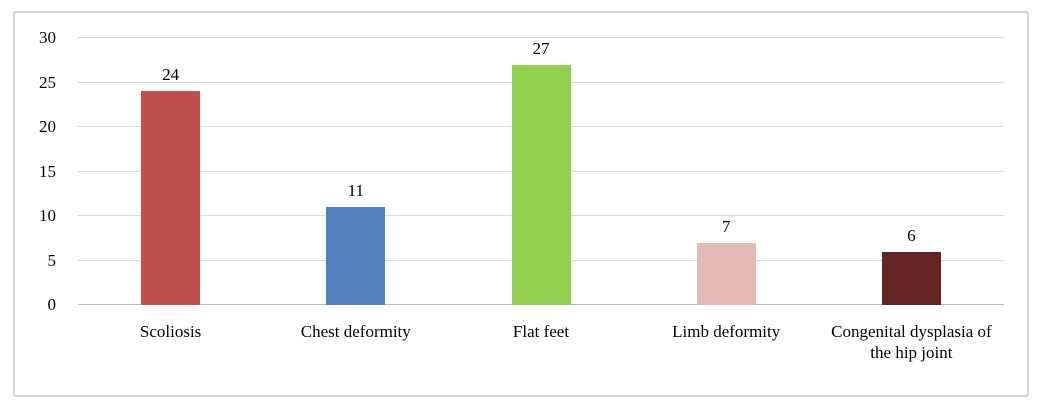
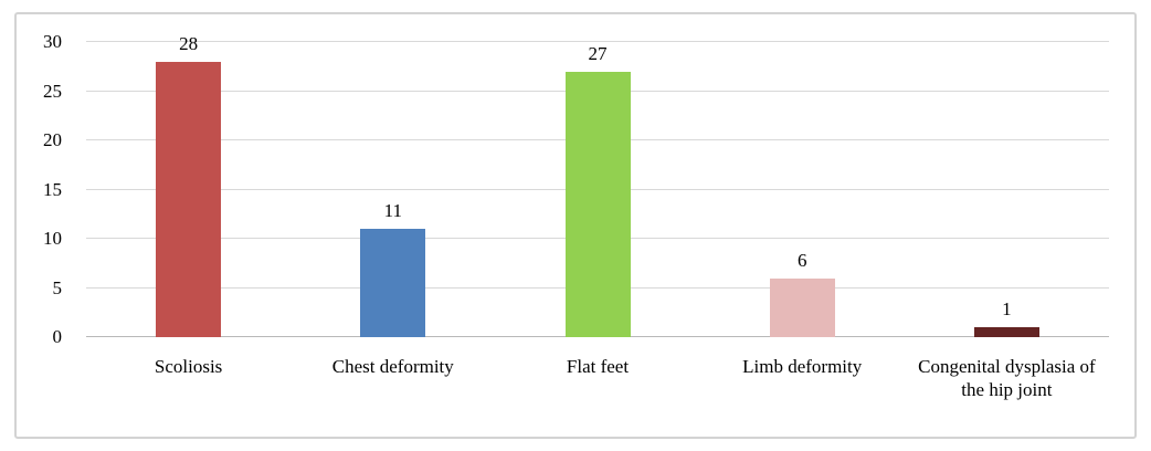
Scoliosis: 24 -> 28
Limb deformity: 7 -> 6
Congenital dysplasia of the hip joint: 6 -> 1
